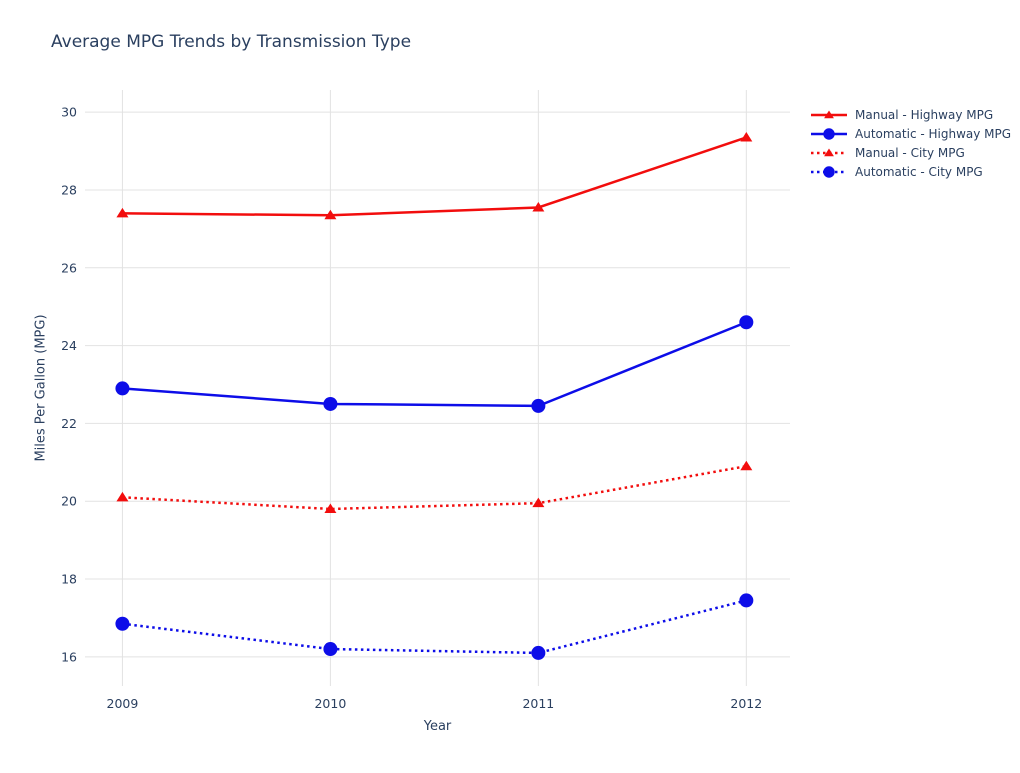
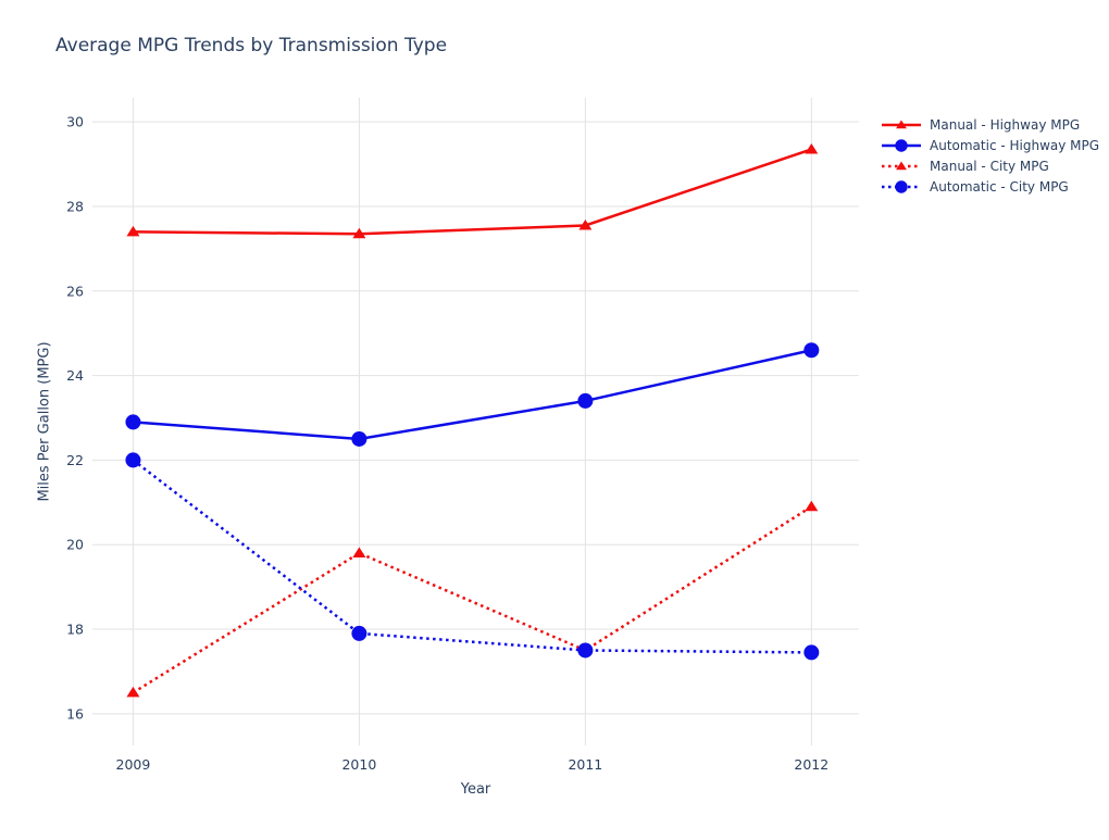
Manual - City MPG/2009: 20.1 -> 16.5
Automatic - City MPG/2009: 16.9 -> 22.0
Automatic - City MPG/2010: 16.2 -> 17.9
Automatic - Highway MPG/2011: 22.4 -> 23.4
Manual - City MPG/2011: 19.9 -> 17.5
Automatic - City MPG/2011: 16.1 -> 17.5
